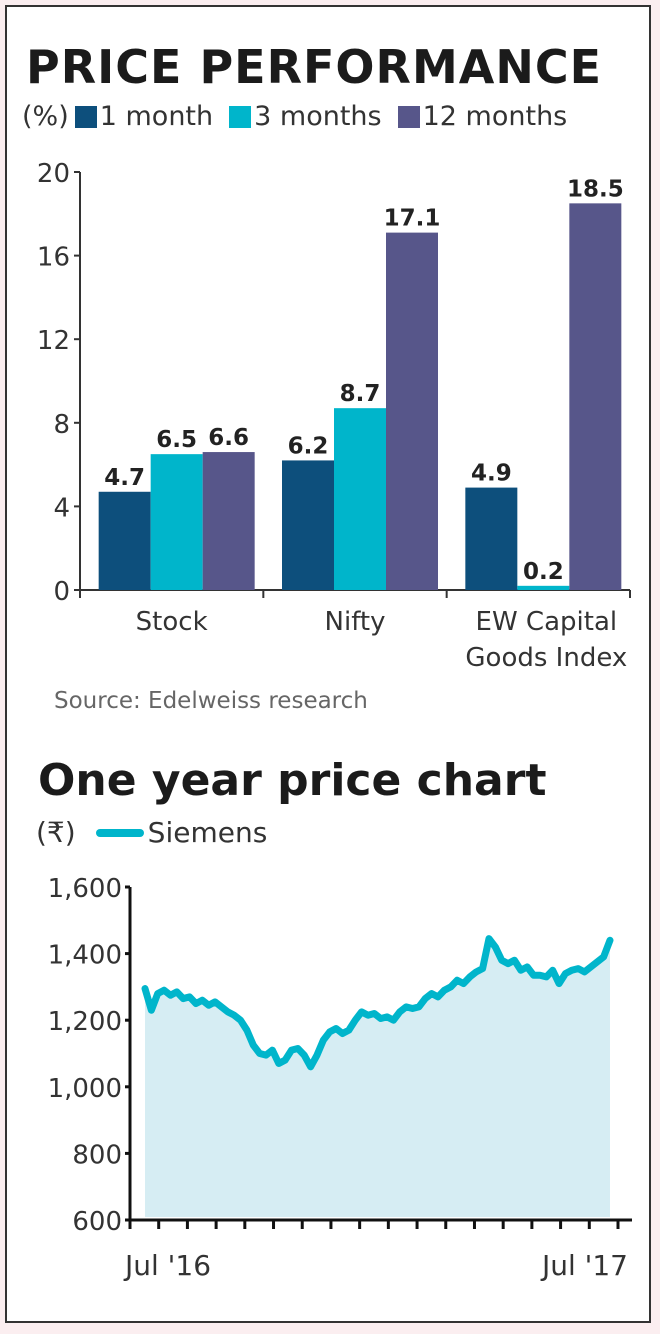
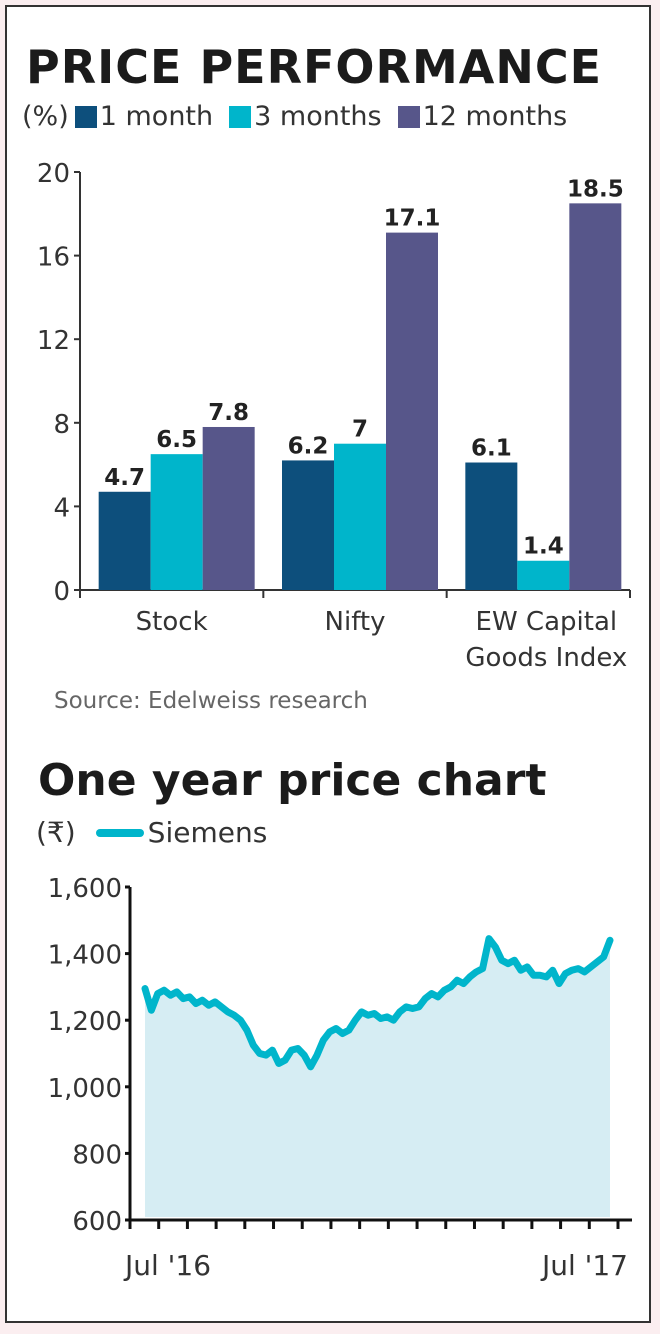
PRICE PERFORMANCE/12 months/Stock: 6.6 -> 7.8
PRICE PERFORMANCE/3 months/Nifty: 8.7 -> 7
PRICE PERFORMANCE/1 month/EW Capital Goods Index: 4.9 -> 6.1
PRICE PERFORMANCE/3 months/EW Capital Goods Index: 0.2 -> 1.4
